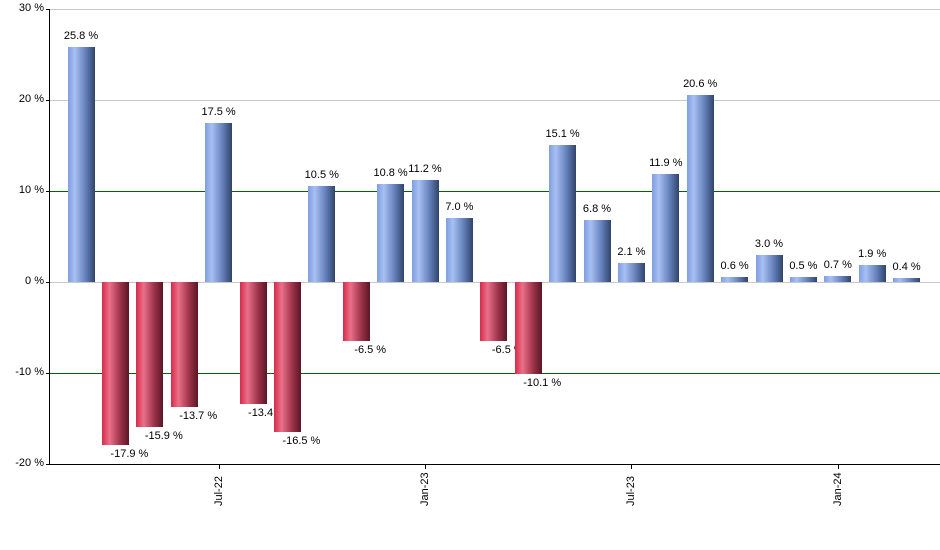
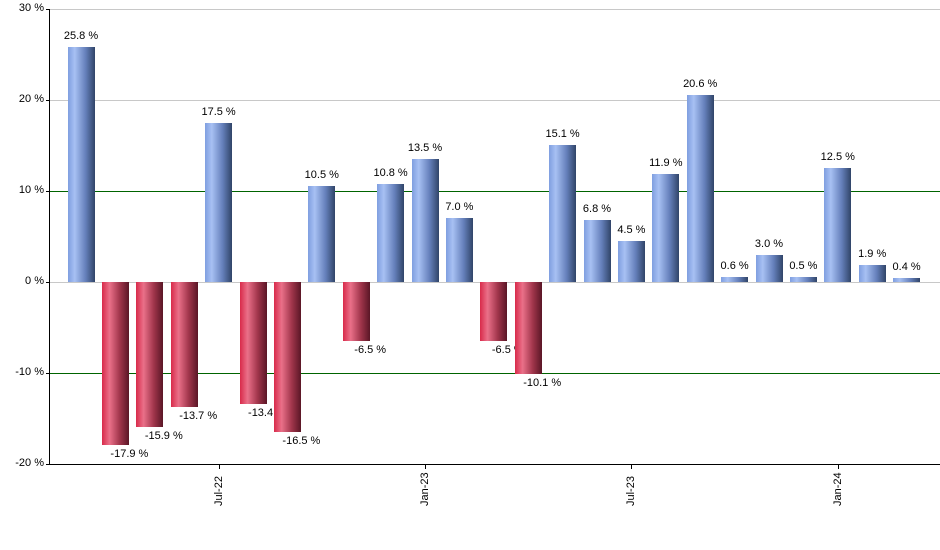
Jan-23: 11.2 -> 13.5
Jul-23: 2.1 -> 4.5
Jan-24: 0.7 -> 12.5
